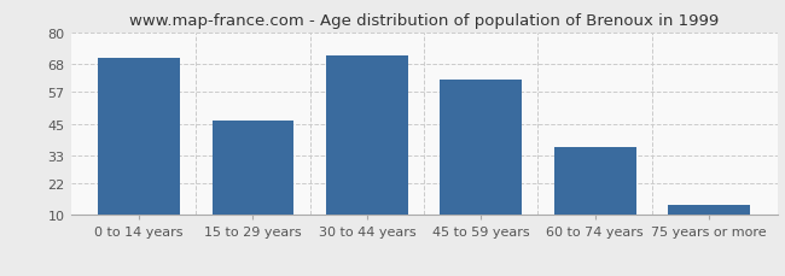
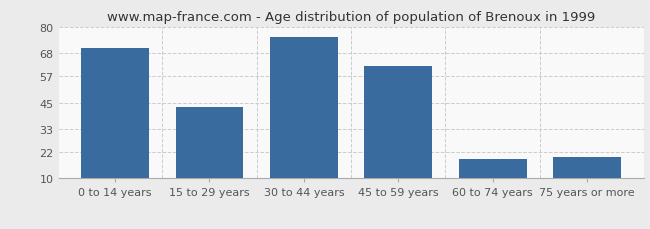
15 to 29 years: 46 -> 43
30 to 44 years: 71 -> 75
60 to 74 years: 36 -> 19
75 years or more: 14 -> 20
